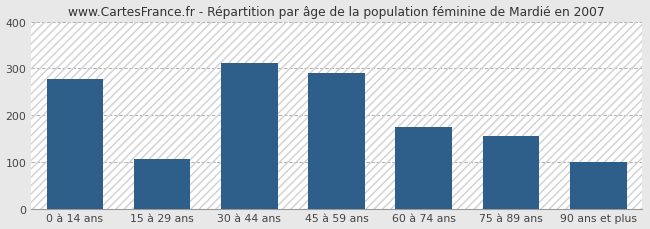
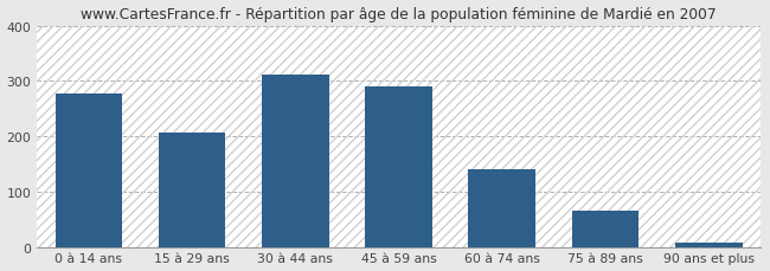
15 à 29 ans: 105 -> 207
60 à 74 ans: 175 -> 141
75 à 89 ans: 155 -> 66
90 ans et plus: 100 -> 8
